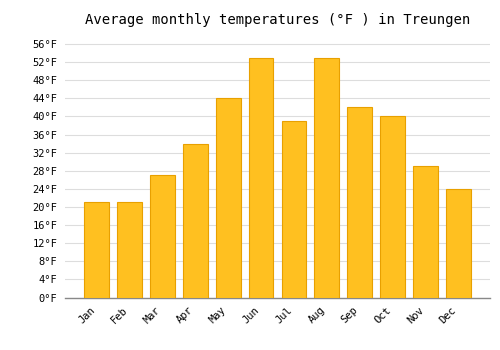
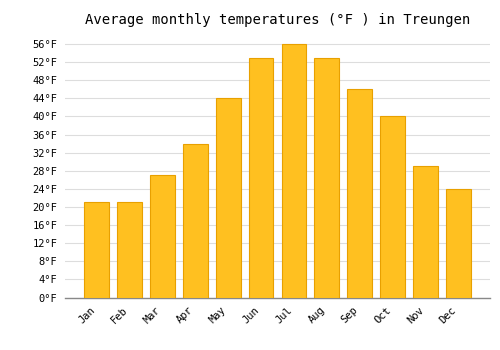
Jul: 39°F -> 56°F
Sep: 42°F -> 46°F
